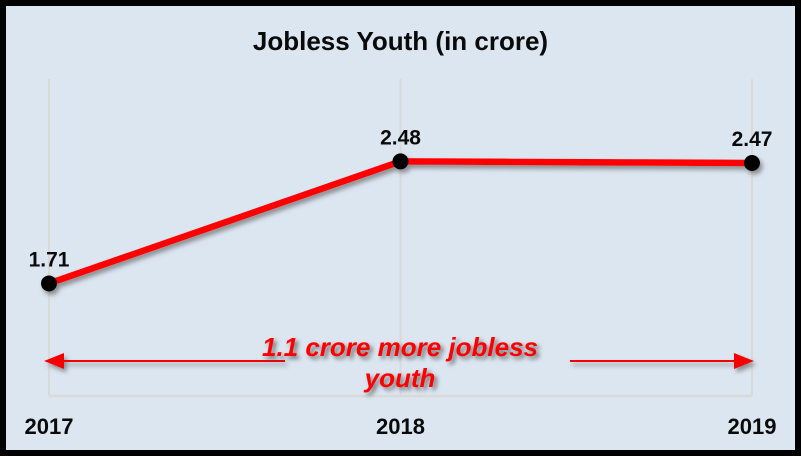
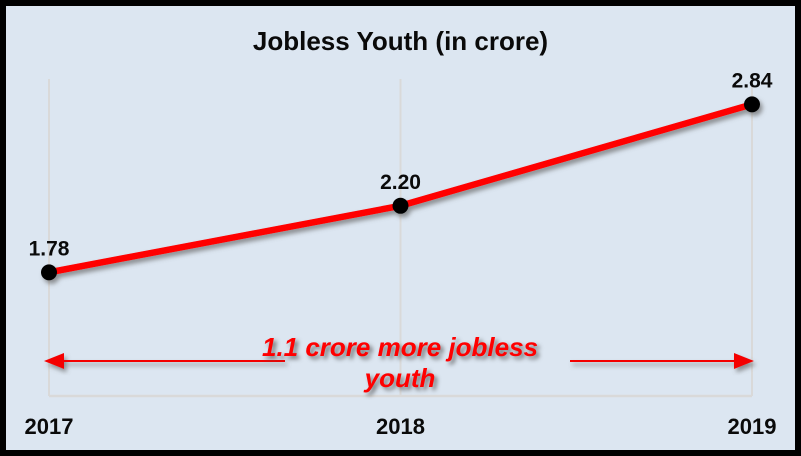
2017: 1.71 -> 1.78
2018: 2.48 -> 2.20
2019: 2.47 -> 2.84
